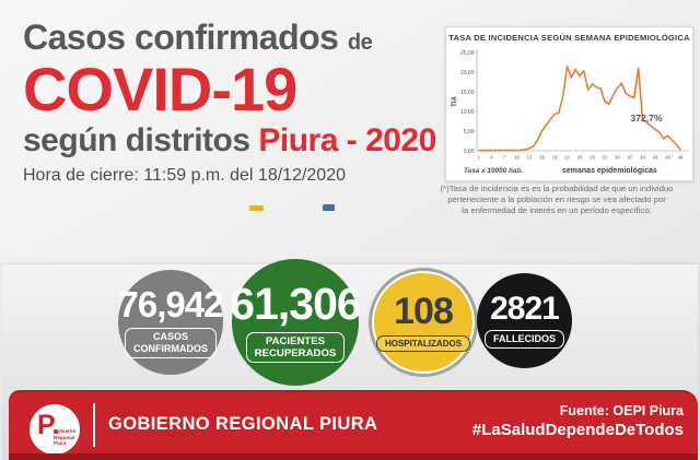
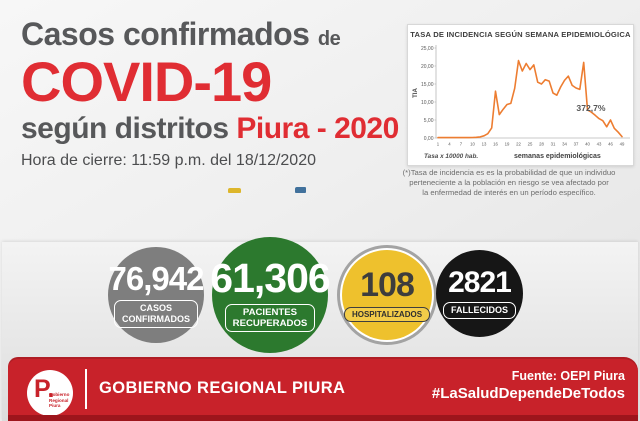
16: 5 -> 13
28: 17 -> 15
46: 4 -> 5
